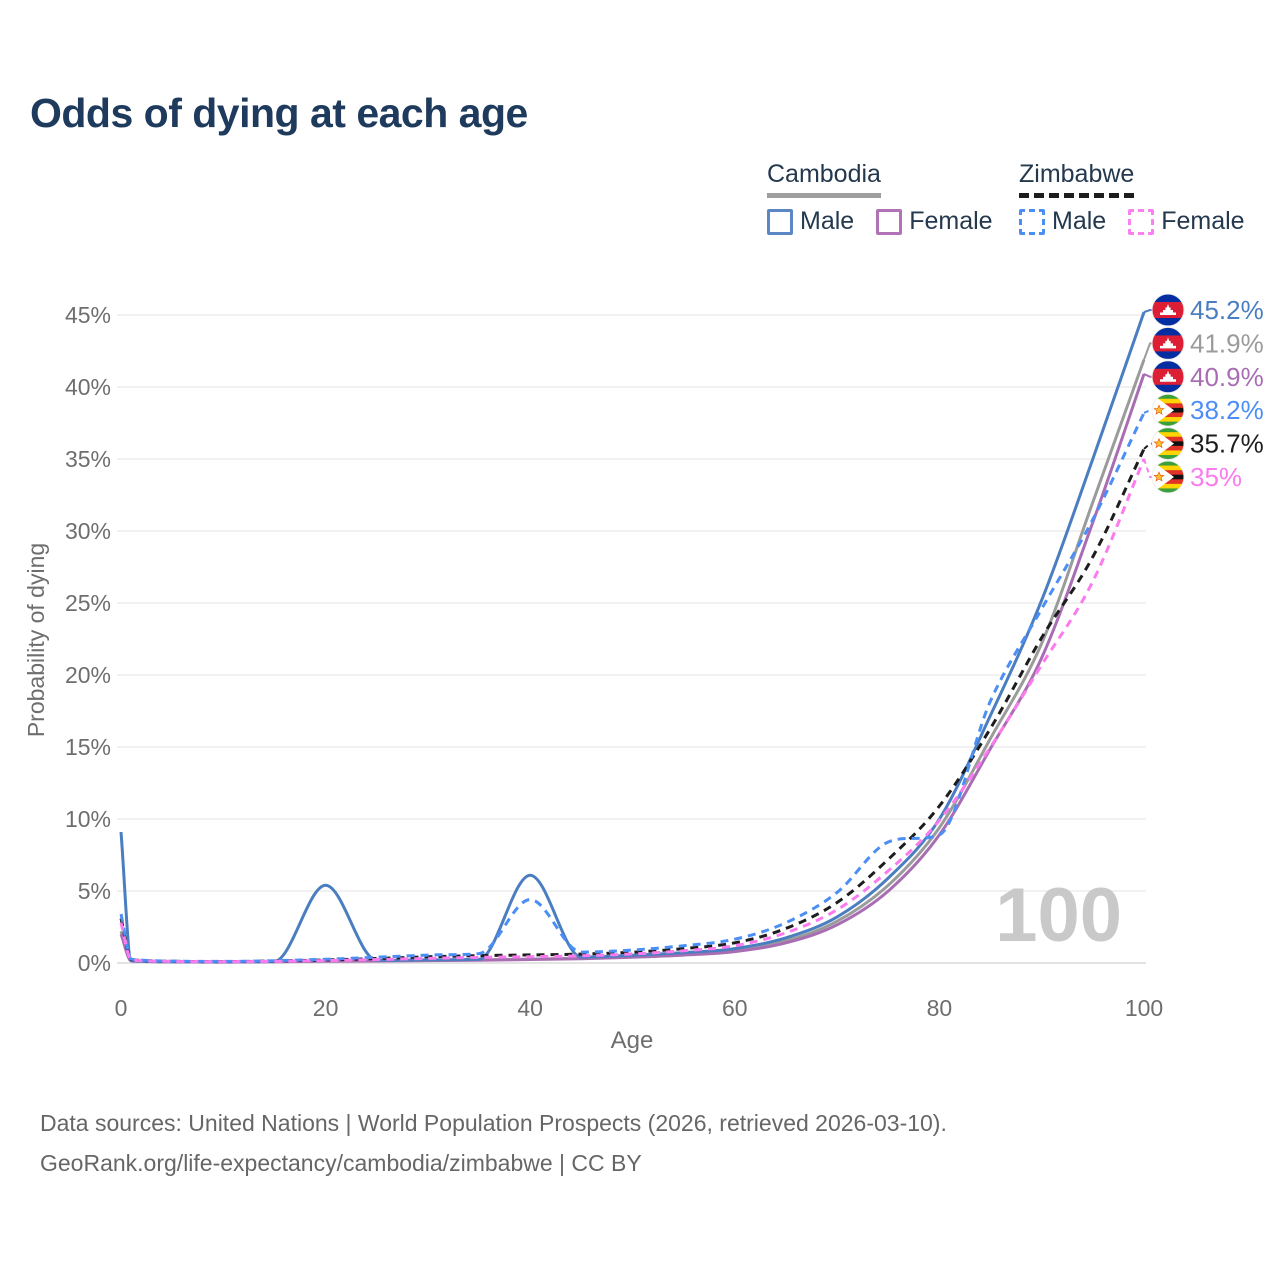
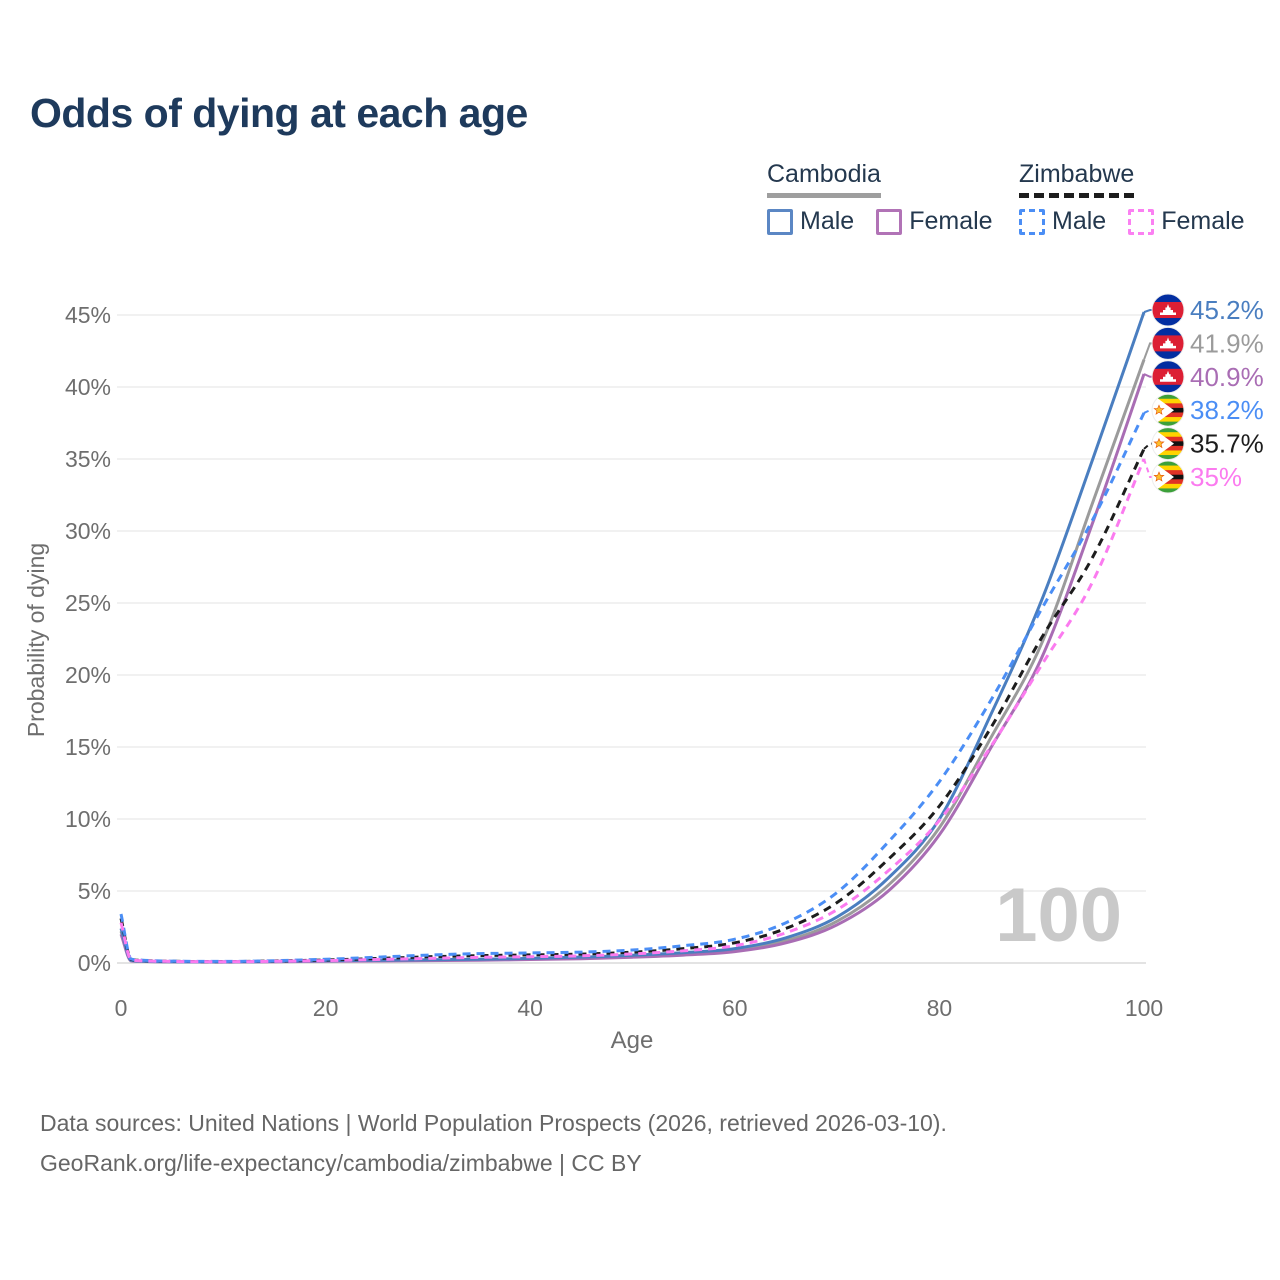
Cambodia Male/0: 9.1% -> 2.4%
Cambodia Male/20: 5.4% -> 0.2%
Cambodia Male/40: 6.1% -> 0.3%
Zimbabwe Male/40: 4.4% -> 0.7%
Zimbabwe Male/80: 8.9% -> 12.6%
